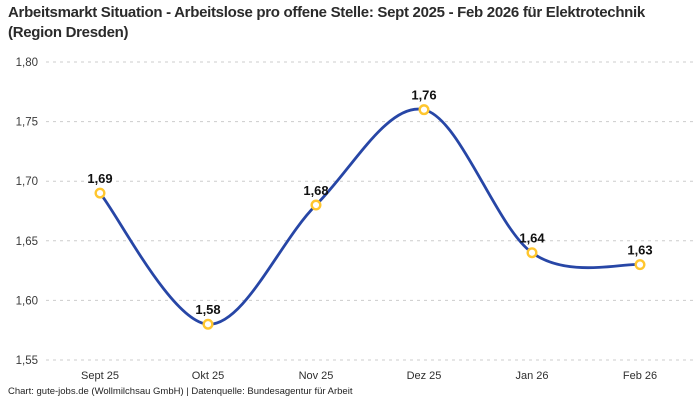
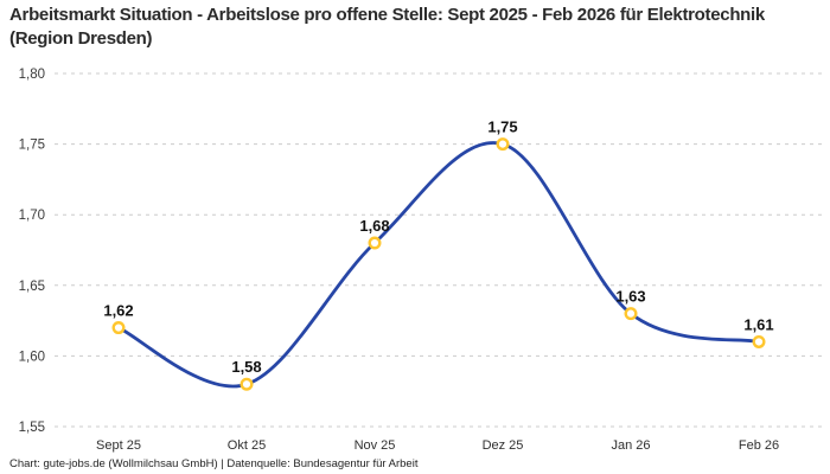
Sept 25: 1,69 -> 1,62
Dez 25: 1,76 -> 1,75
Jan 26: 1,64 -> 1,63
Feb 26: 1,63 -> 1,61
